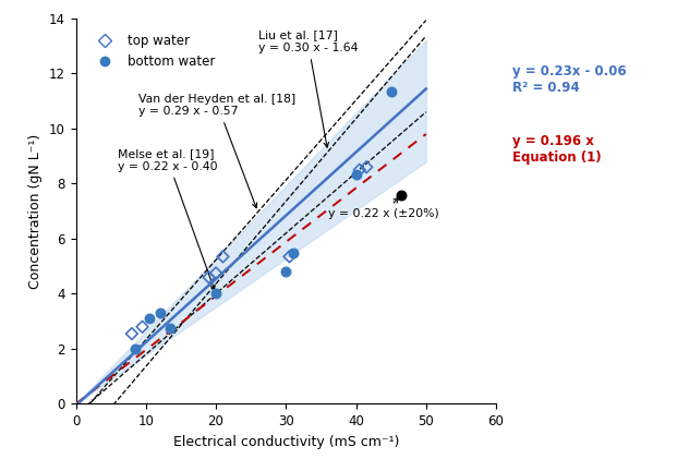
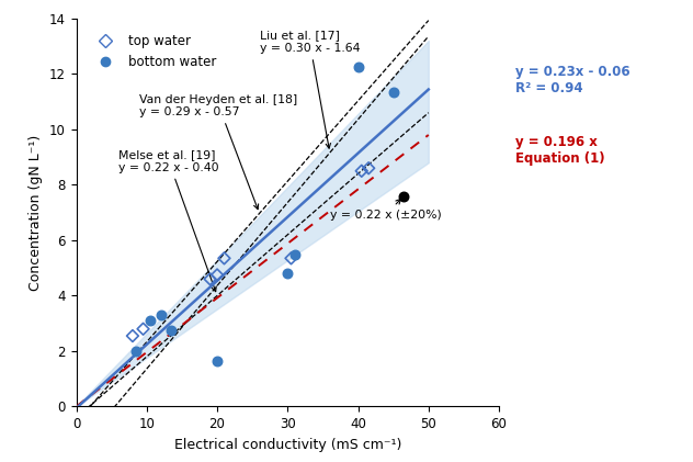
bottom water/20: 4.00 -> 1.65
bottom water/40: 8.35 -> 12.25
